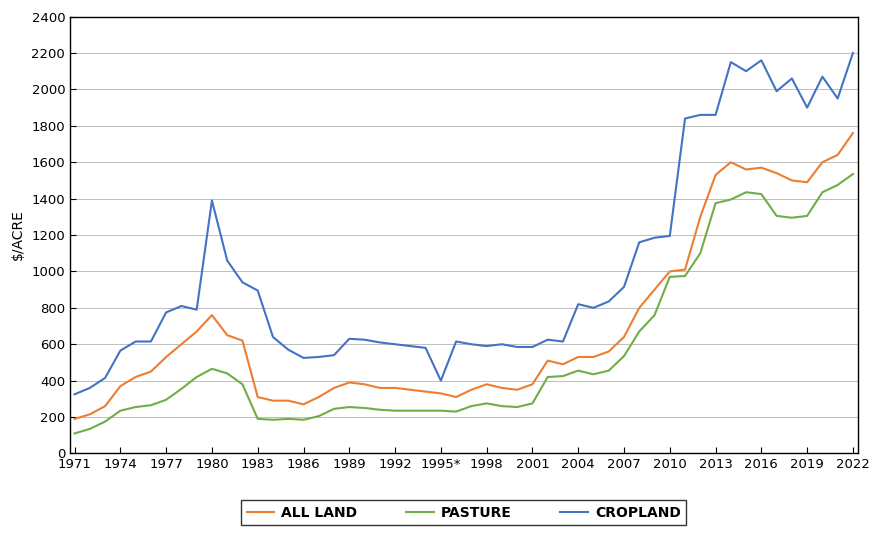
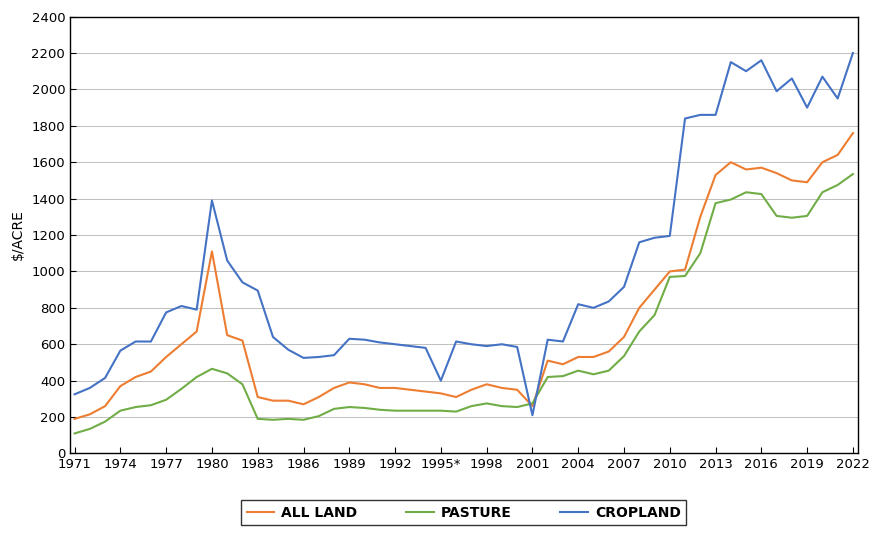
ALL LAND/1980: 760 -> 1110
ALL LAND/2001: 380 -> 260
CROPLAND/2001: 580 -> 210
